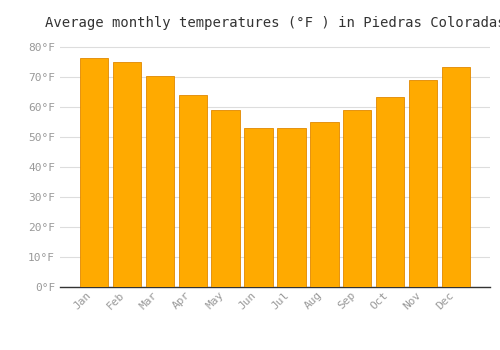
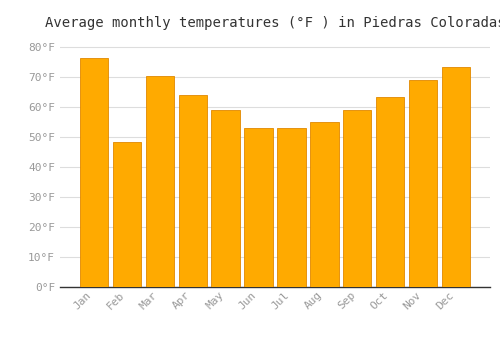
Feb: 75.0°F -> 48.5°F
